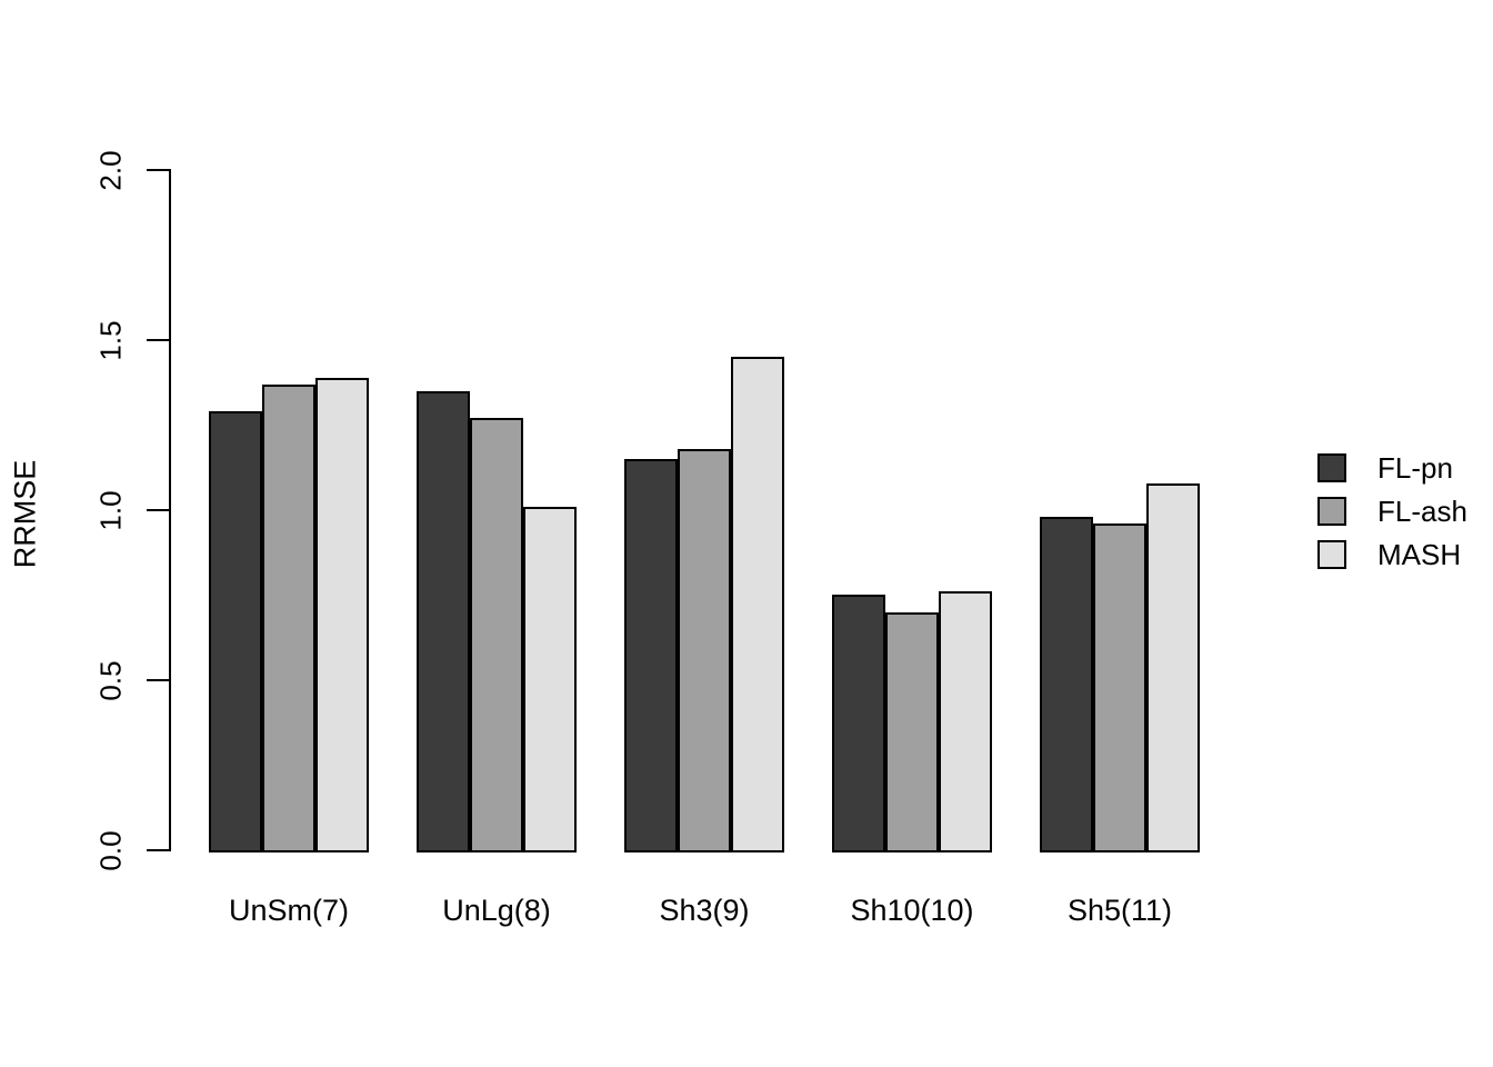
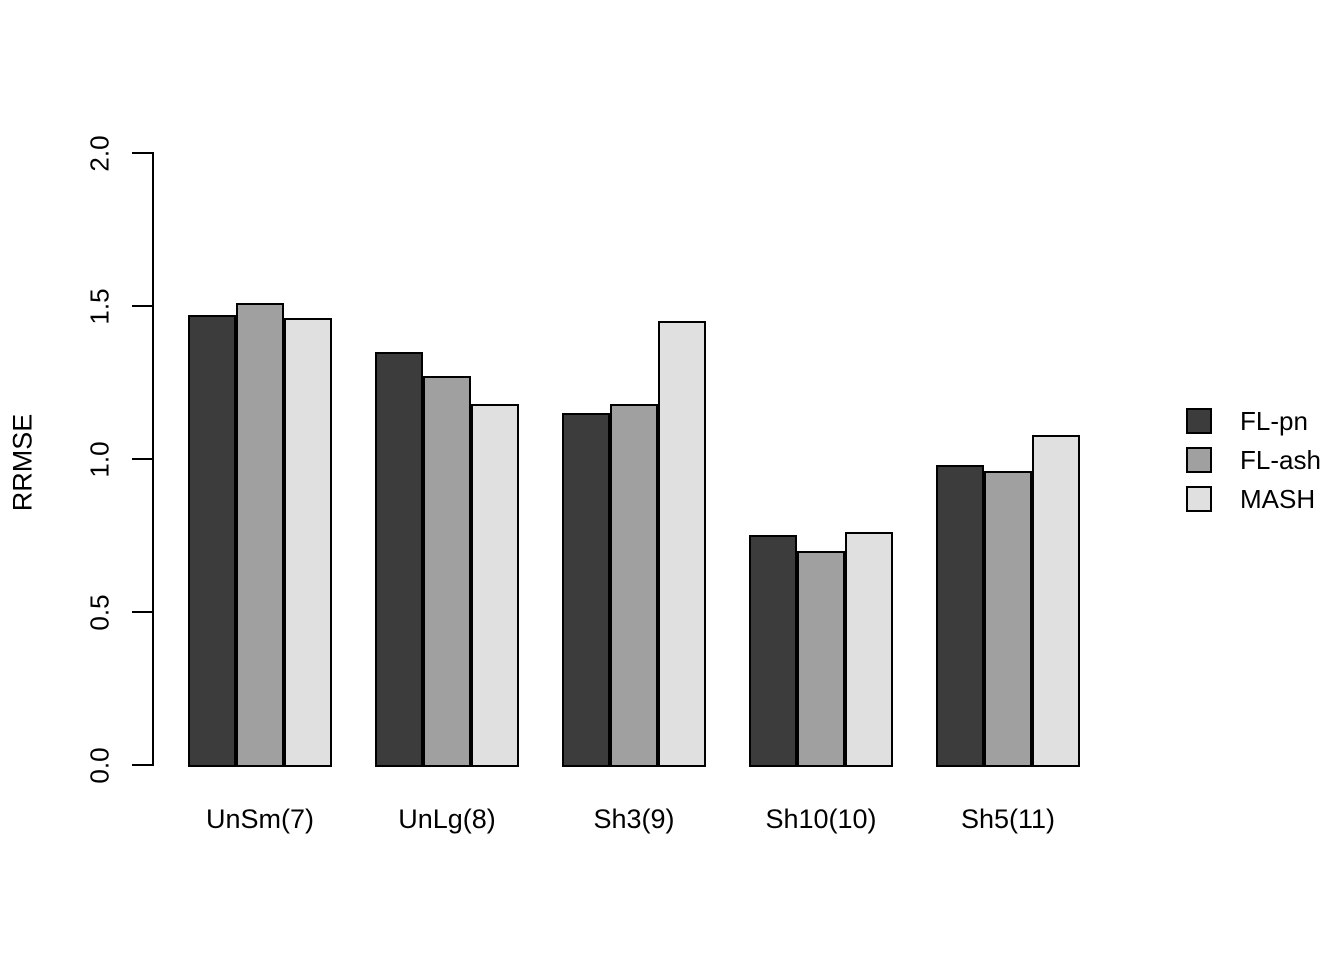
FL-pn/UnSm(7): 1.29 -> 1.47
FL-ash/UnSm(7): 1.37 -> 1.51
MASH/UnSm(7): 1.39 -> 1.46
MASH/UnLg(8): 1.01 -> 1.18
